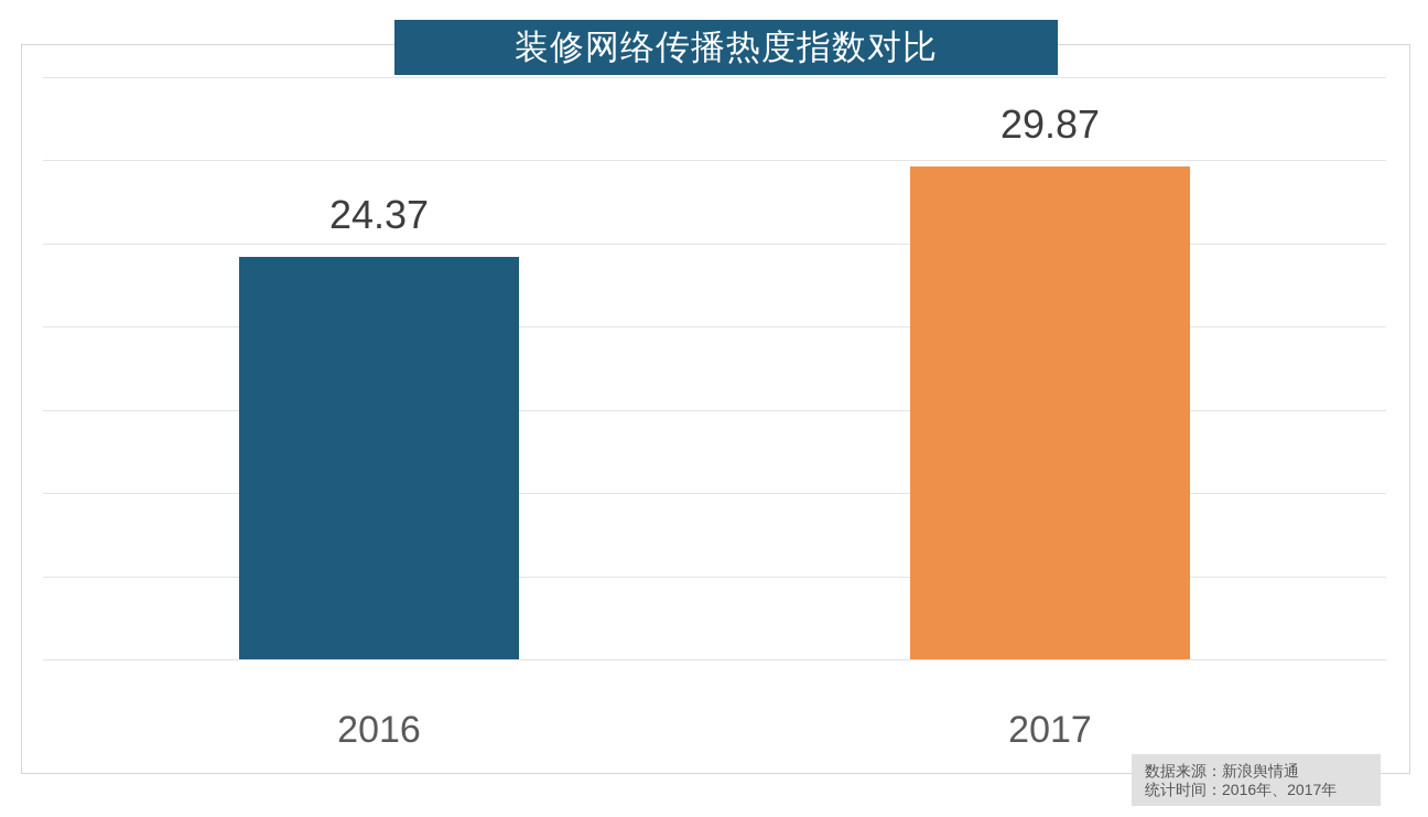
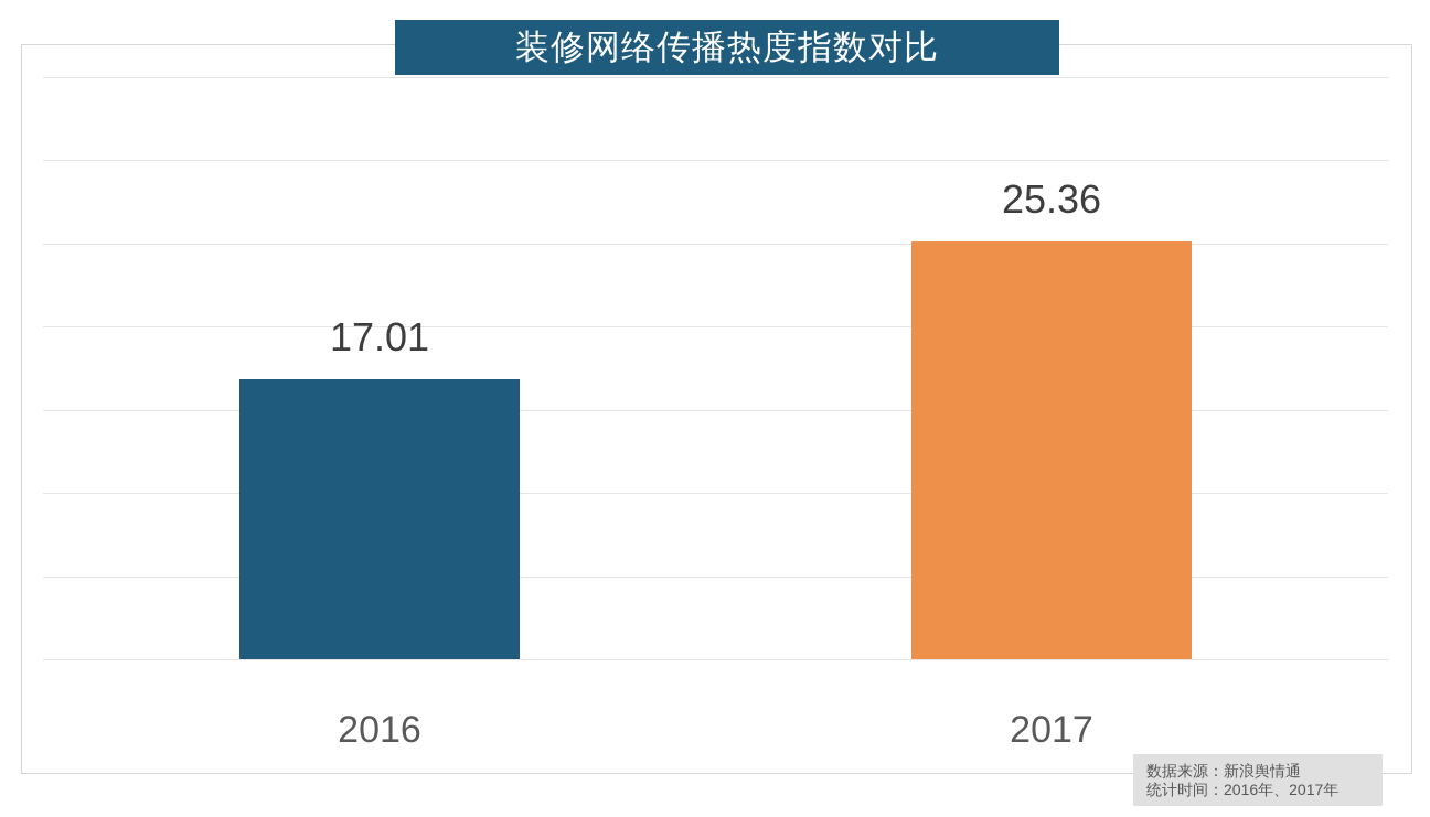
2016: 24.37 -> 17.01
2017: 29.87 -> 25.36
